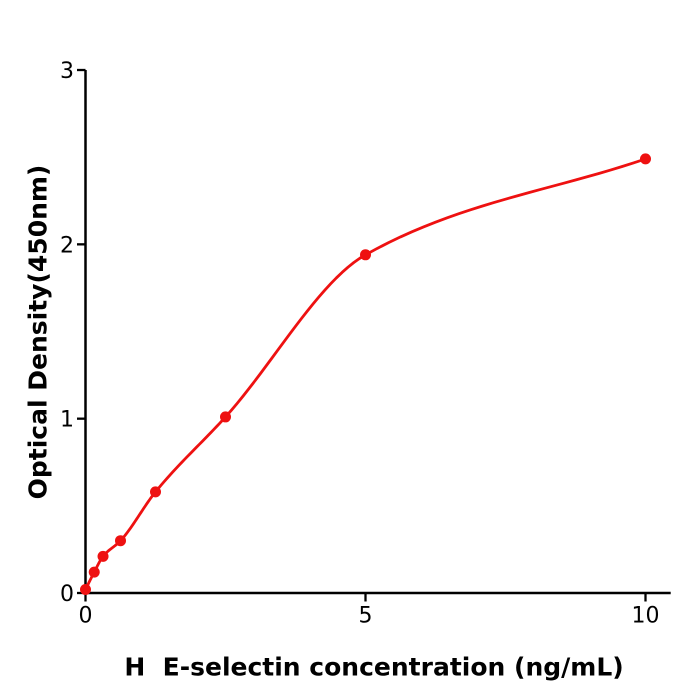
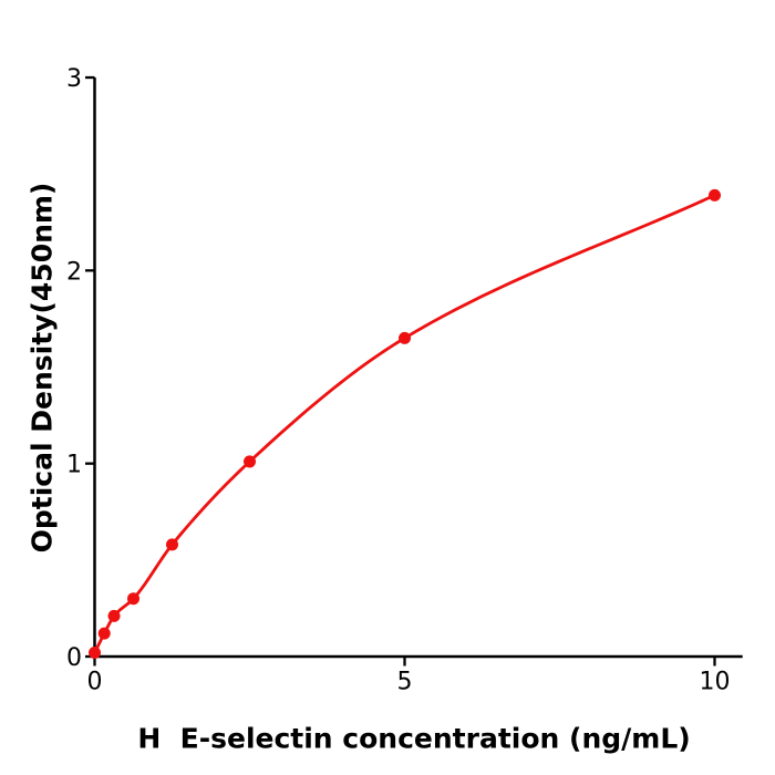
5: 1.94 -> 1.65
10: 2.49 -> 2.39
